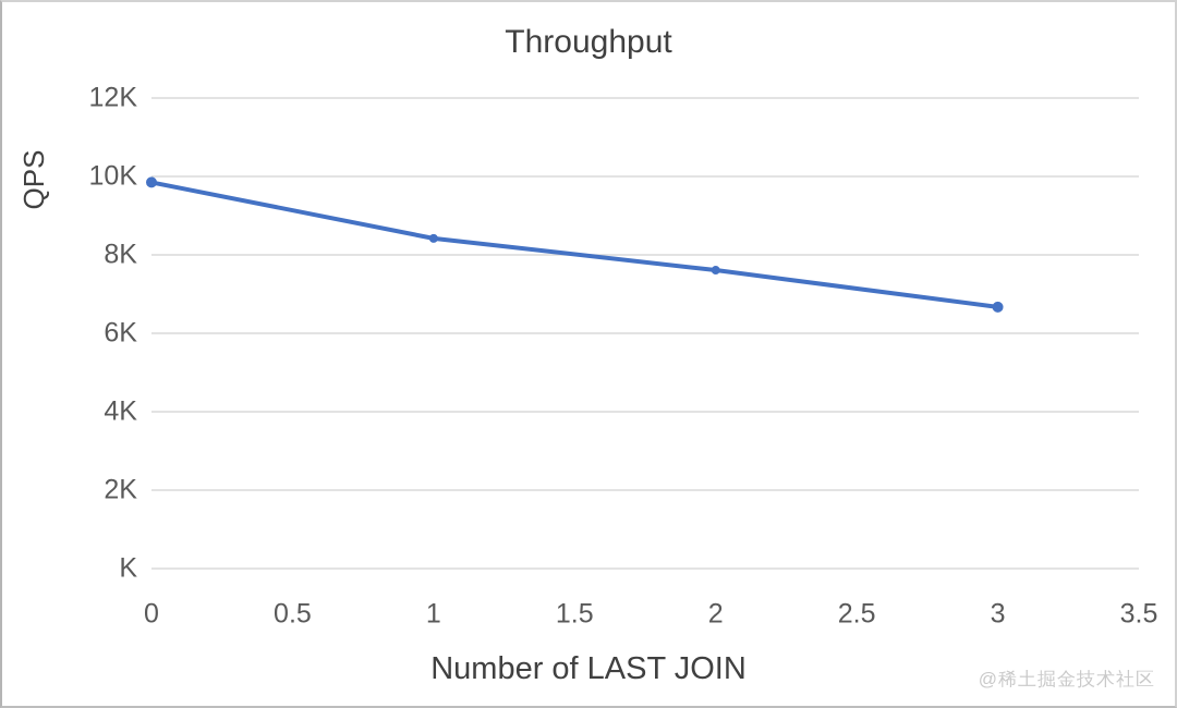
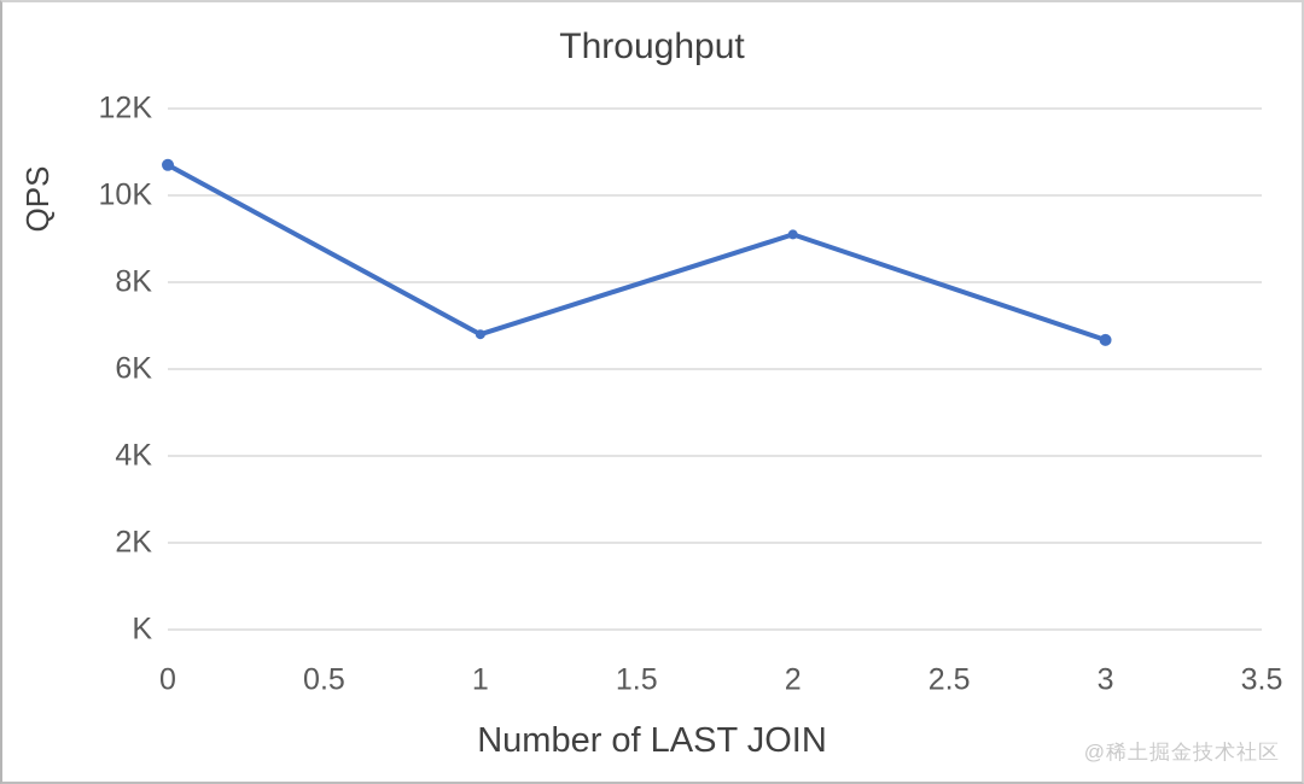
0: 9.8K -> 10.7K
1: 8.4K -> 6.8K
2: 7.6K -> 9.1K
